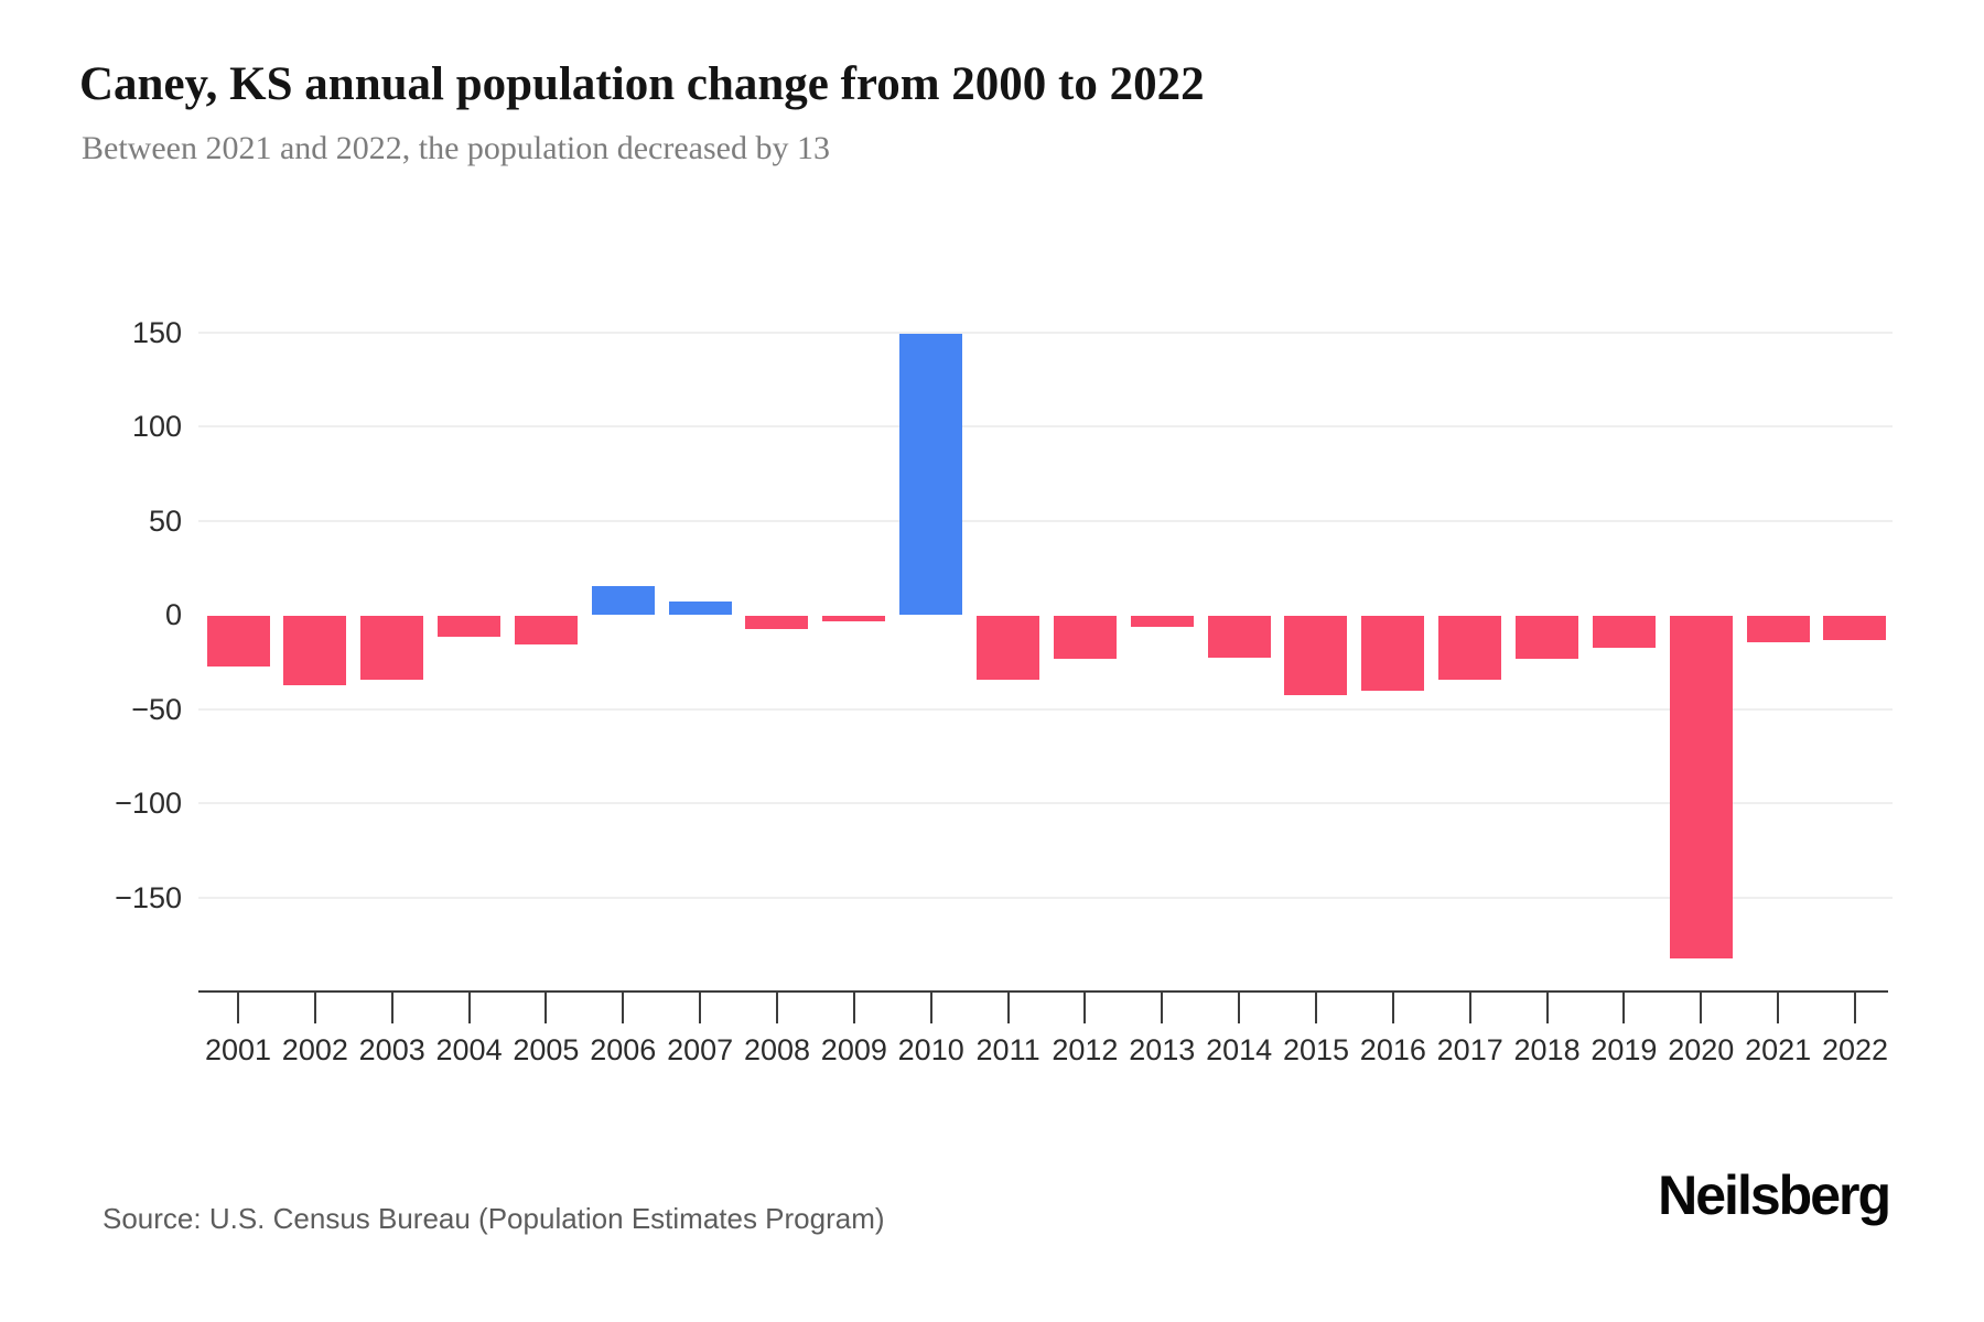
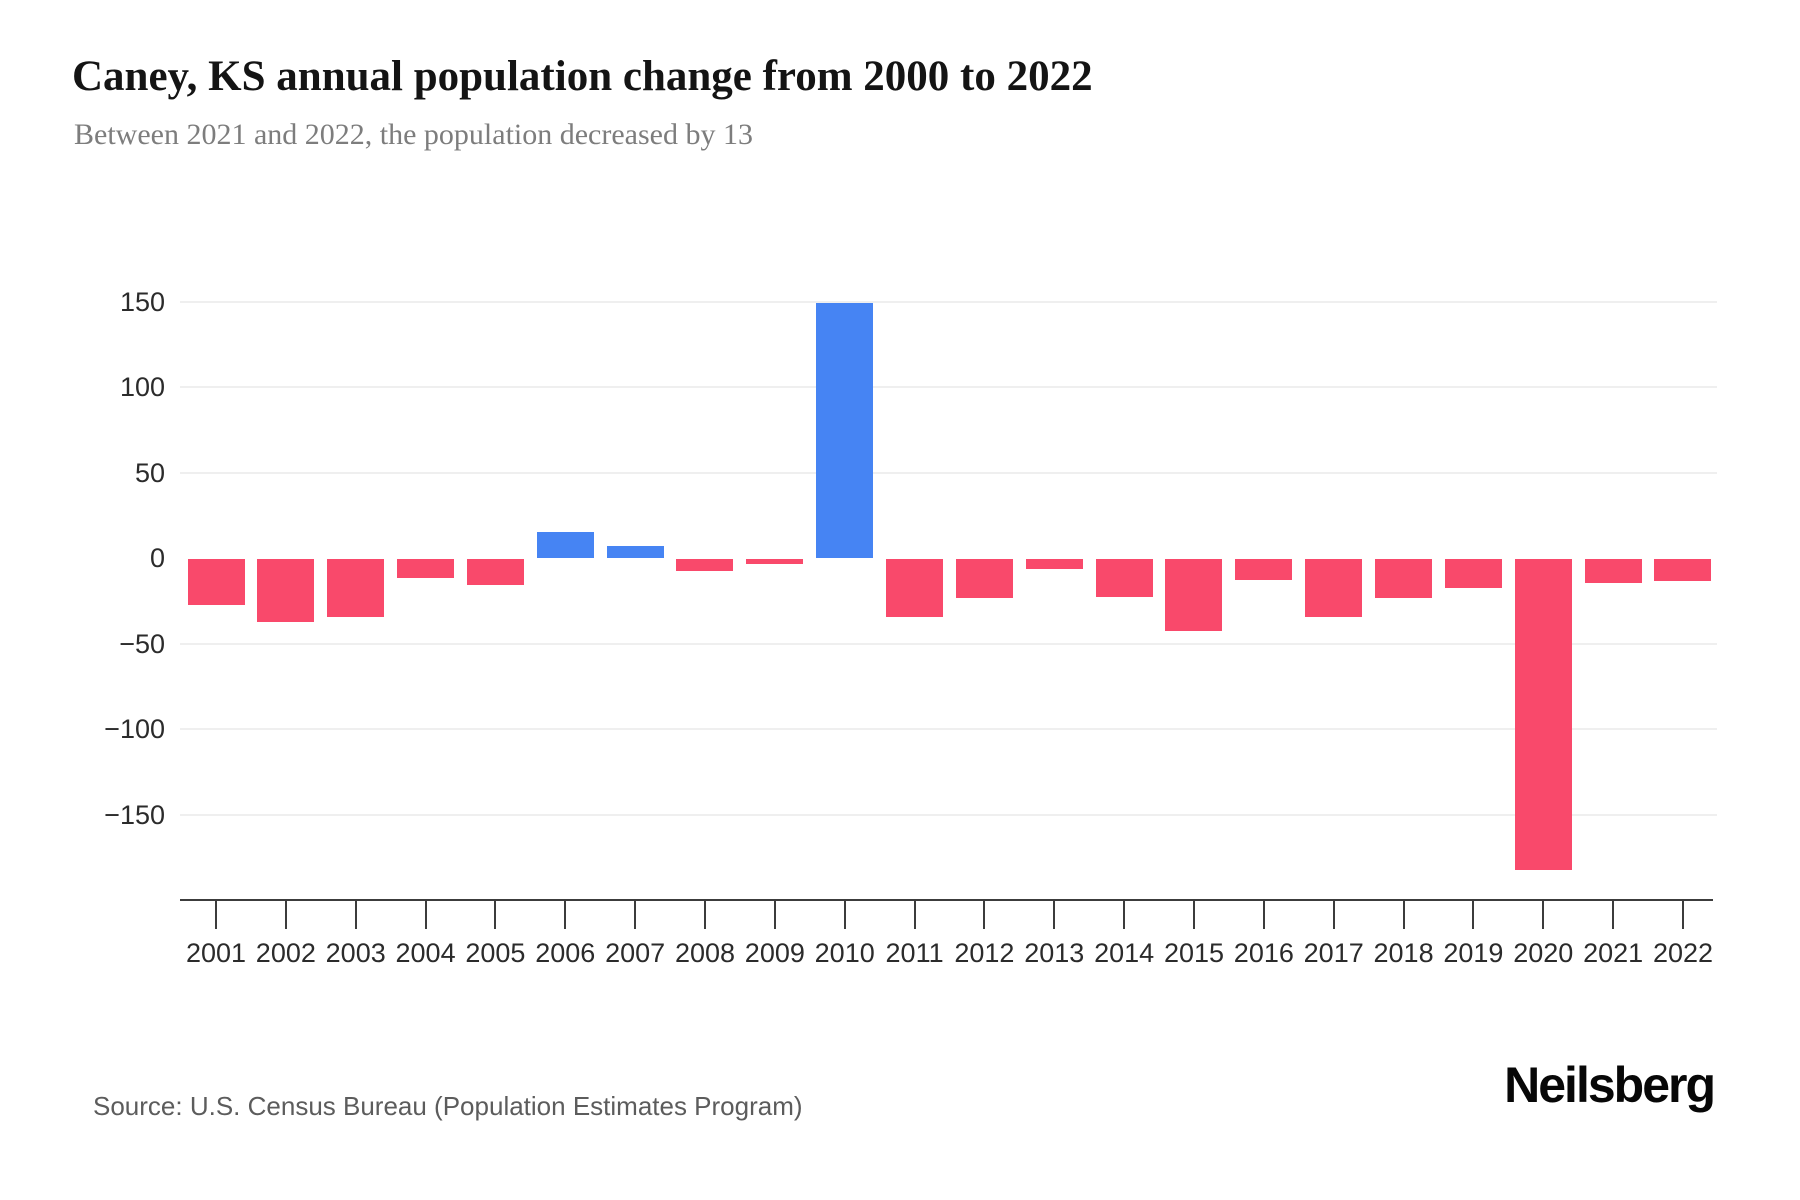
2016: -40 -> -12
